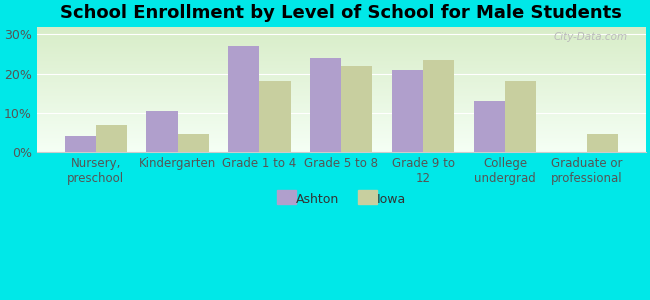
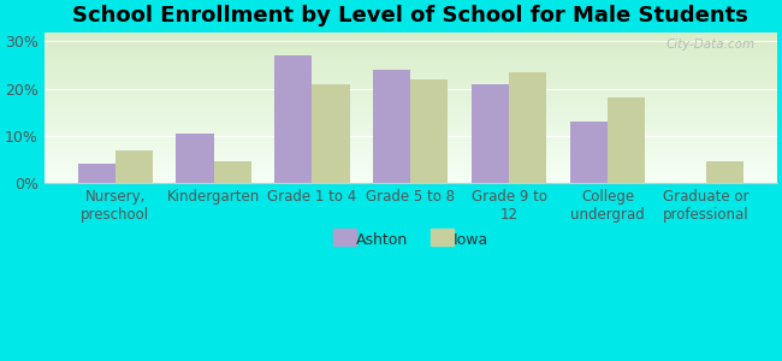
Iowa/Grade 1 to 4: 18.0% -> 21.0%
